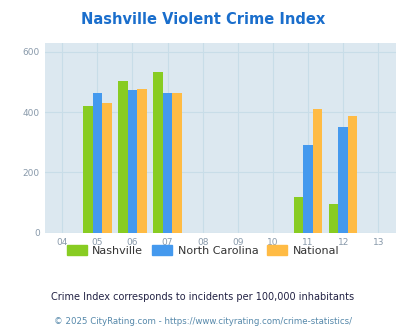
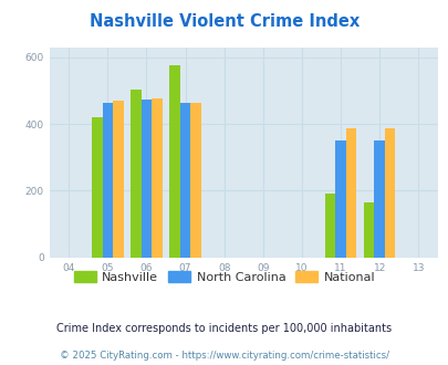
National/05: 430 -> 470
Nashville/07: 535 -> 575
Nashville/11: 120 -> 190
North Carolina/11: 290 -> 350
National/11: 410 -> 387
Nashville/12: 95 -> 165
